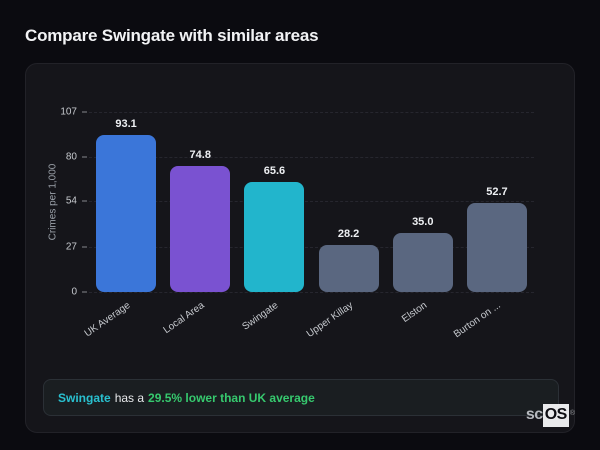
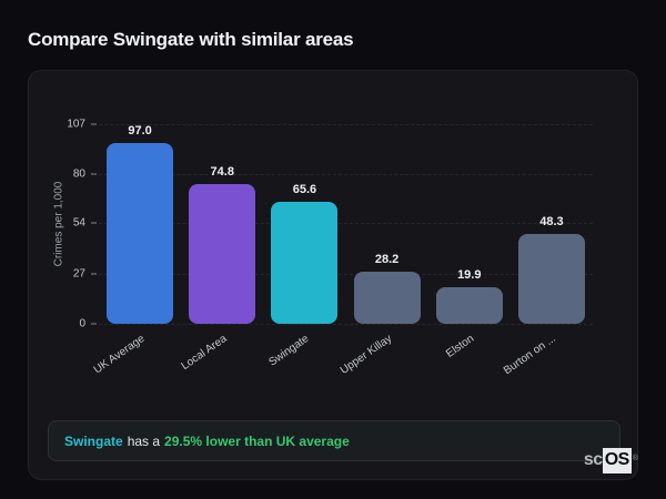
UK Average: 93.1 -> 97.0
Elston: 35.0 -> 19.9
Burton on ...: 52.7 -> 48.3
